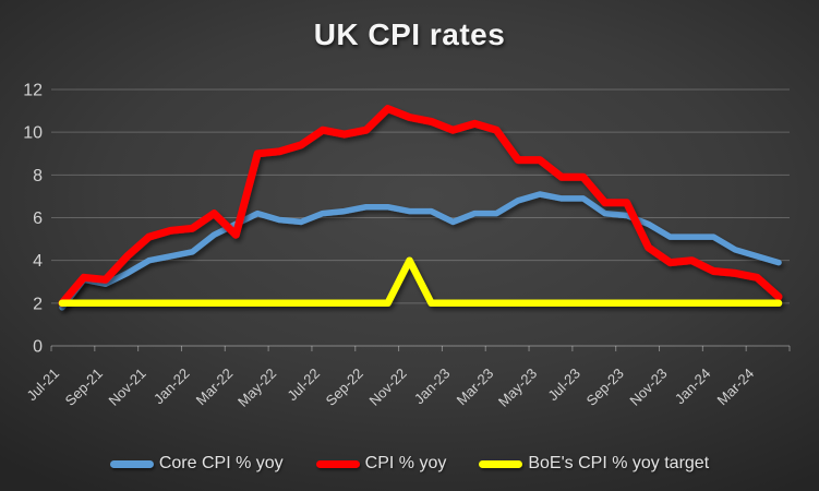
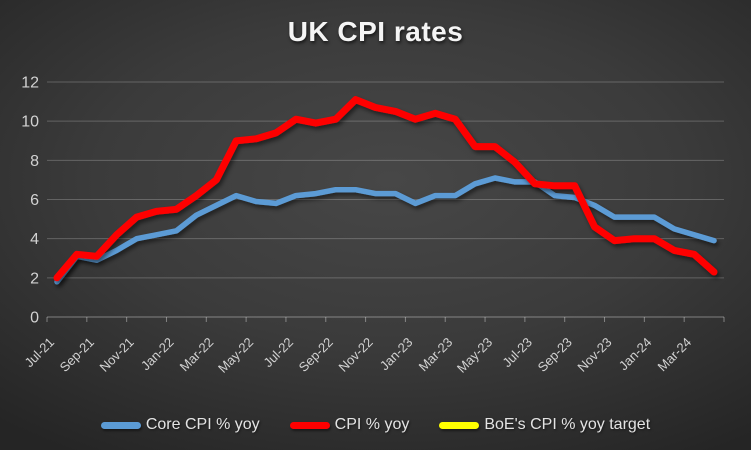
CPI % yoy/Mar-22: 5.2 -> 7.0
BoE's CPI % yoy target/Nov-22: 4 -> 2
CPI % yoy/Jul-23: 7.9 -> 6.8
CPI % yoy/Jan-24: 3.5 -> 4.0
